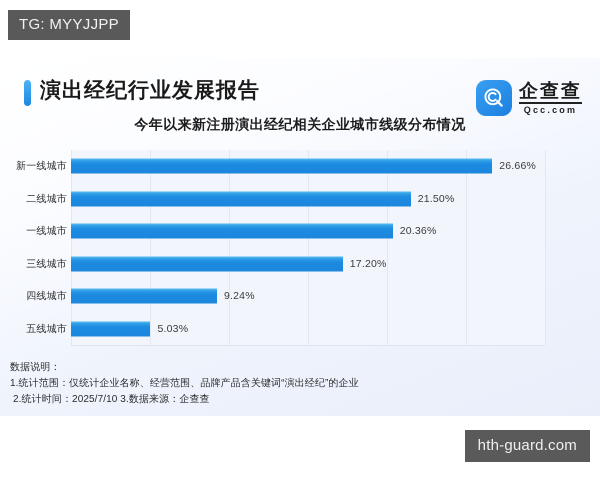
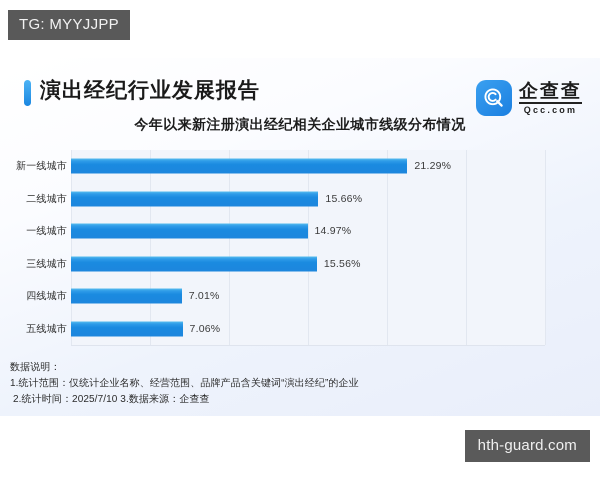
新一线城市: 26.66% -> 21.29%
二线城市: 21.50% -> 15.66%
一线城市: 20.36% -> 14.97%
三线城市: 17.20% -> 15.56%
四线城市: 9.24% -> 7.01%
五线城市: 5.03% -> 7.06%
